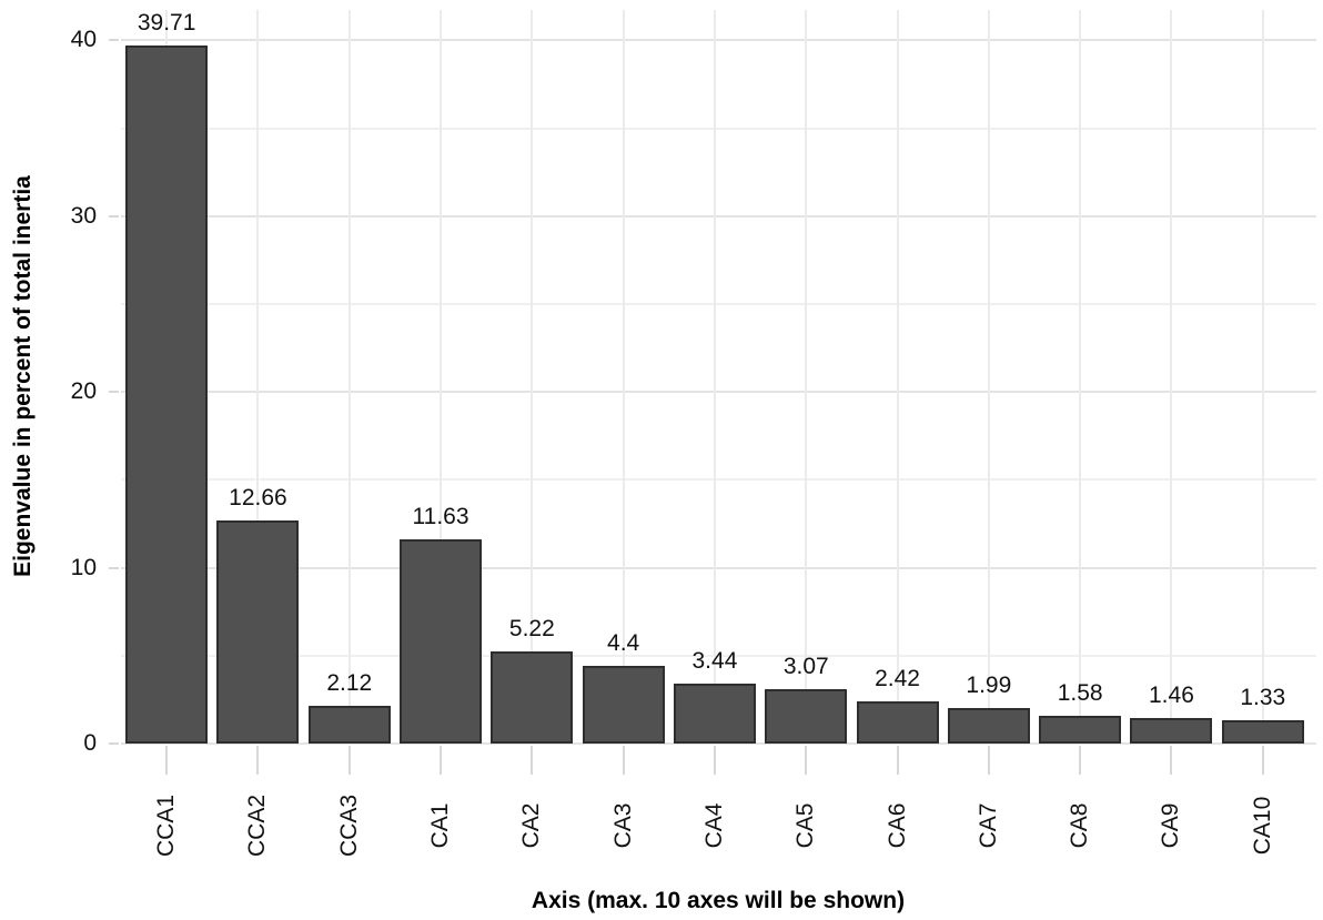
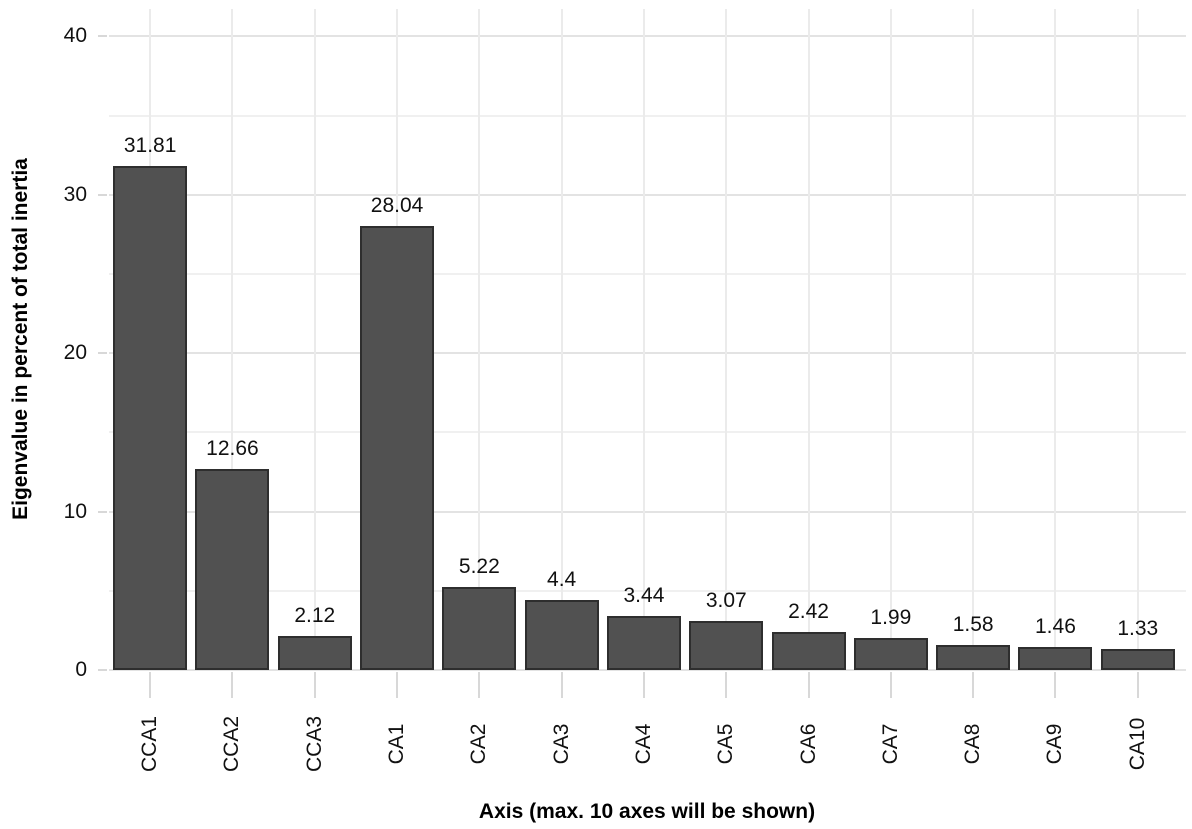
CCA1: 39.71 -> 31.81
CA1: 11.63 -> 28.04
